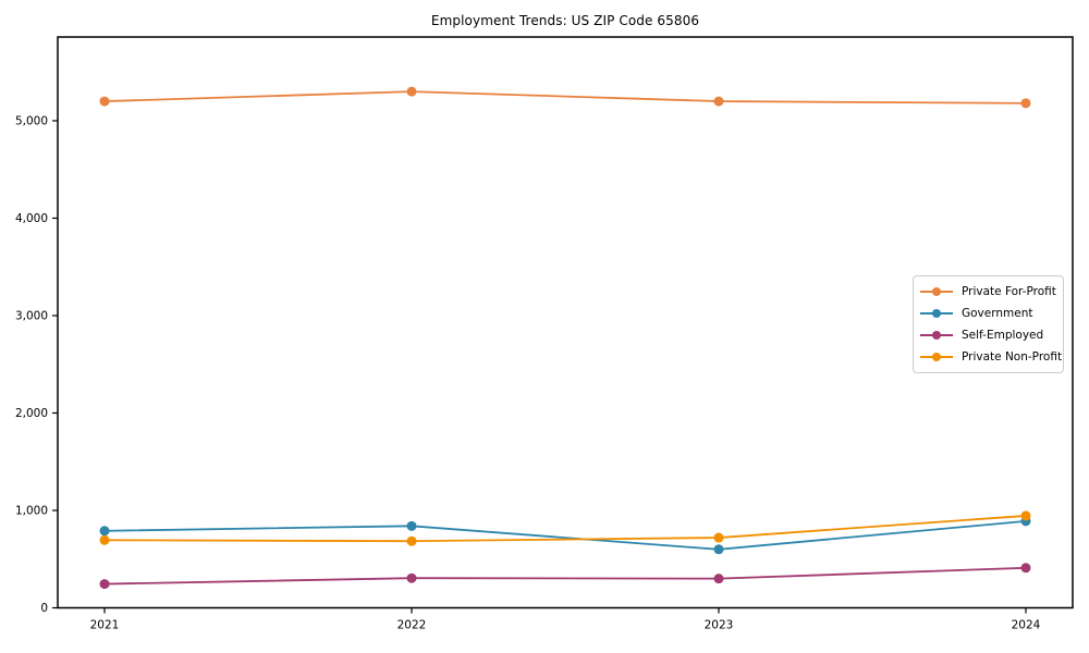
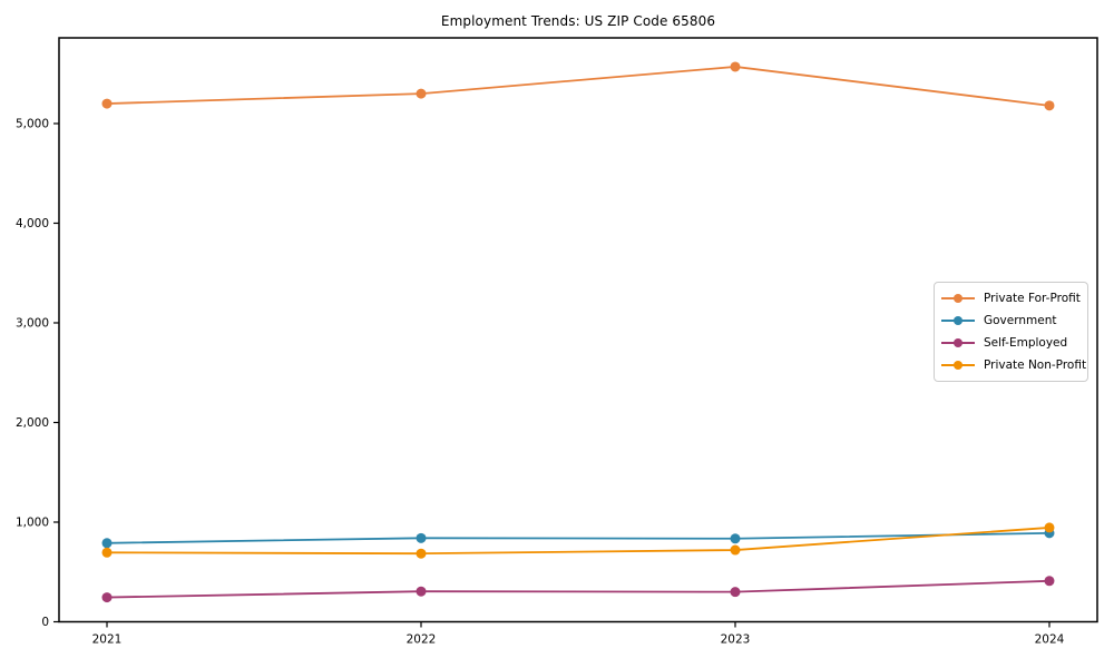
Private For-Profit/2023: 5200 -> 5600
Government/2023: 600 -> 800
